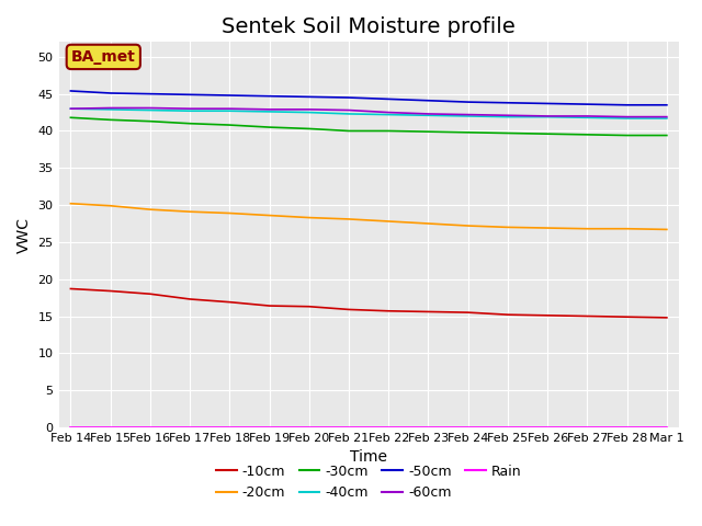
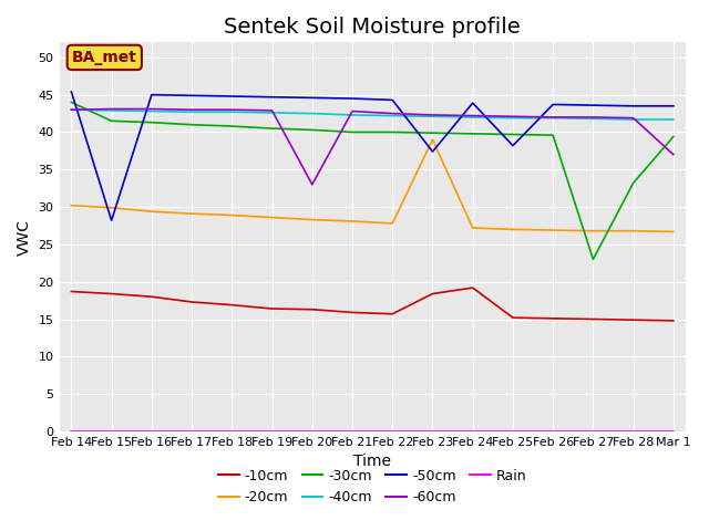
-30cm/Feb 14: 41.8 -> 44.0
-50cm/Feb 15: 45.1 -> 28.2
-60cm/Feb 20: 42.9 -> 33.0
-10cm/Feb 23: 15.6 -> 18.4
-20cm/Feb 23: 27.5 -> 39.0
-50cm/Feb 23: 44.1 -> 37.4
-10cm/Feb 24: 15.5 -> 19.2
-50cm/Feb 25: 43.8 -> 38.2
-30cm/Feb 27: 39.5 -> 23.0
-30cm/Feb 28: 39.4 -> 33.2
-60cm/Mar 1: 41.9 -> 37.0
